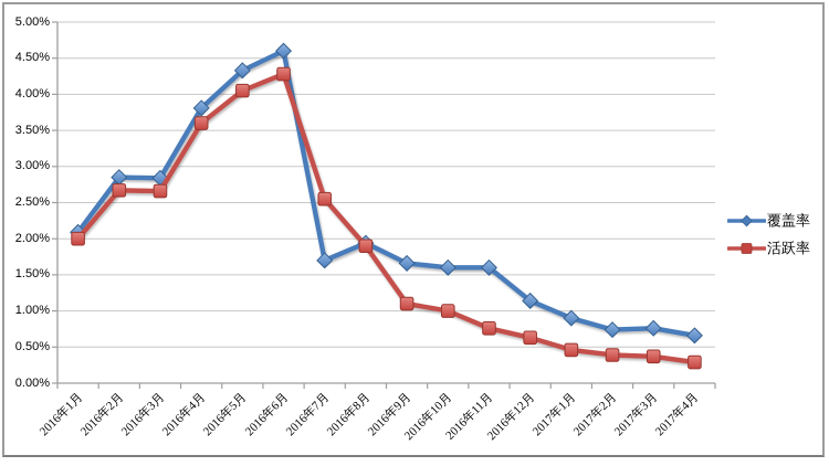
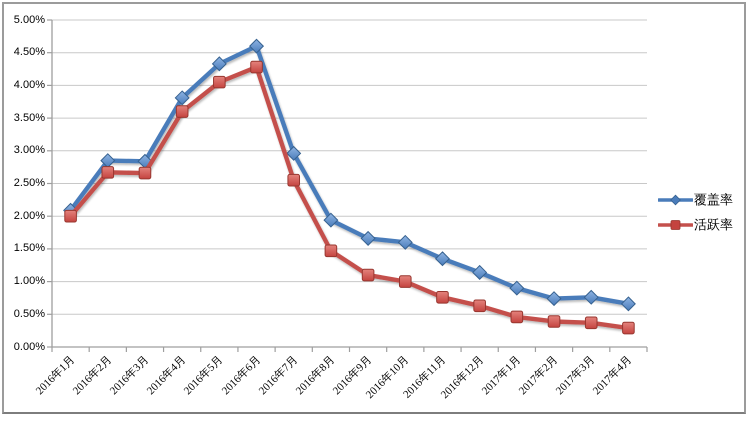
覆盖率/2016年7月: 1.7% -> 3.0%
活跃率/2016年8月: 1.9% -> 1.5%
覆盖率/2016年11月: 1.6% -> 1.4%
